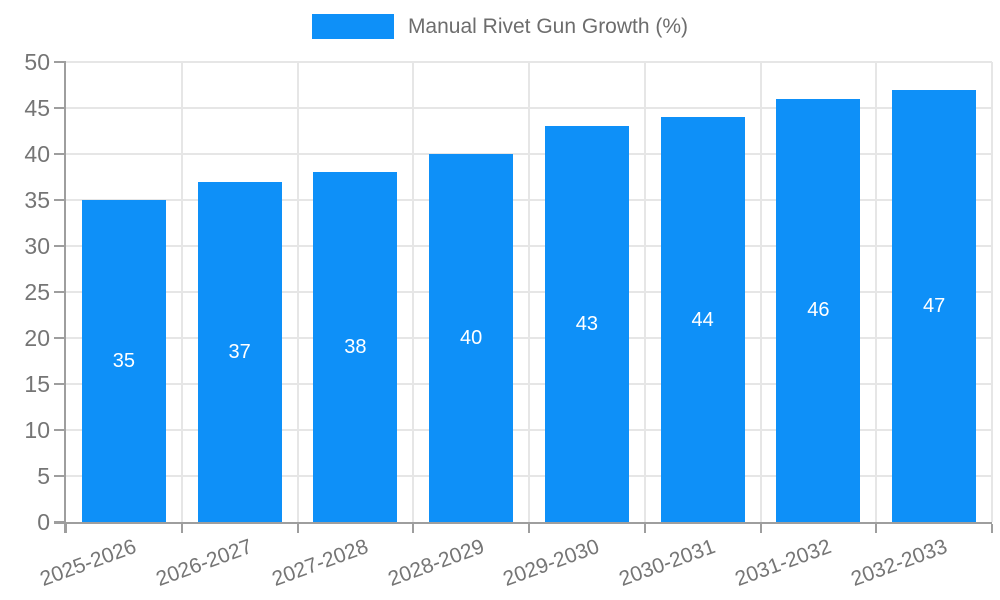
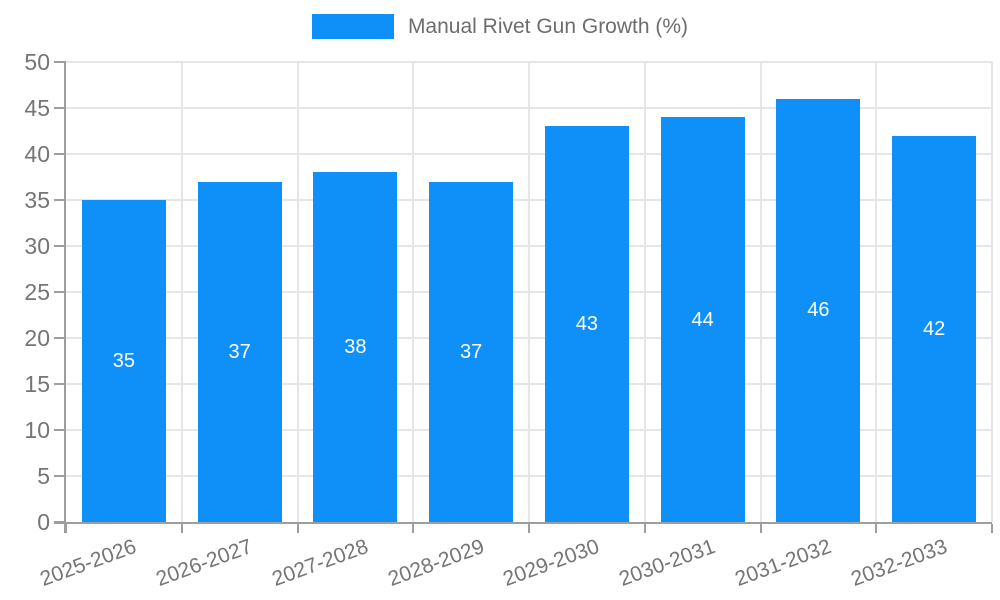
2028-2029: 40 -> 37
2032-2033: 47 -> 42
